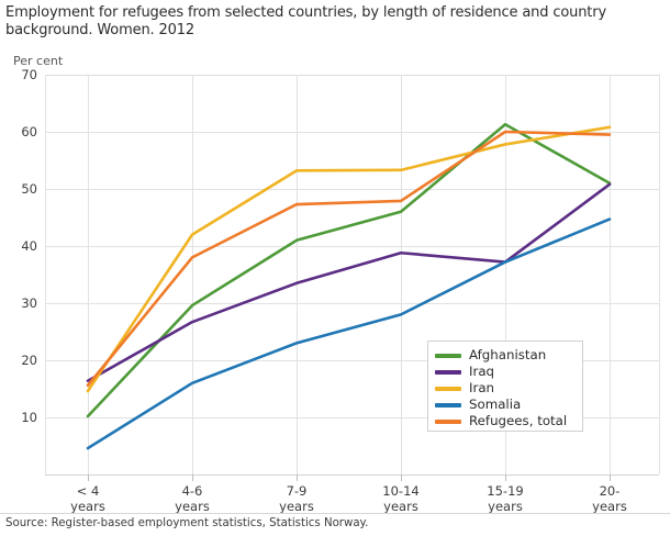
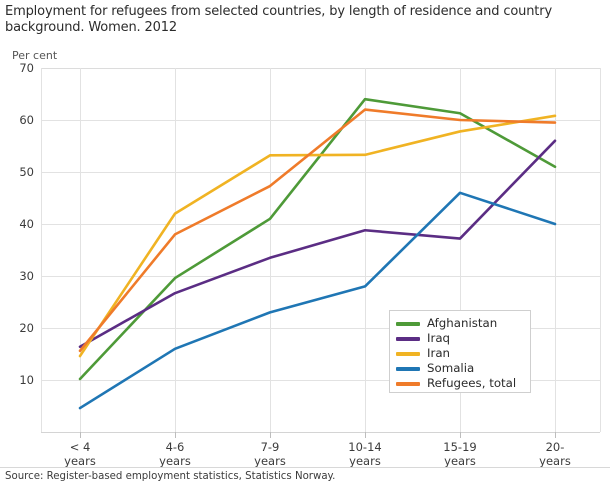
Afghanistan/10-14 years: 46 -> 64
Refugees, total/10-14 years: 48 -> 62
Somalia/15-19 years: 37 -> 46
Iraq/20- years: 51 -> 56
Somalia/20- years: 45 -> 40
